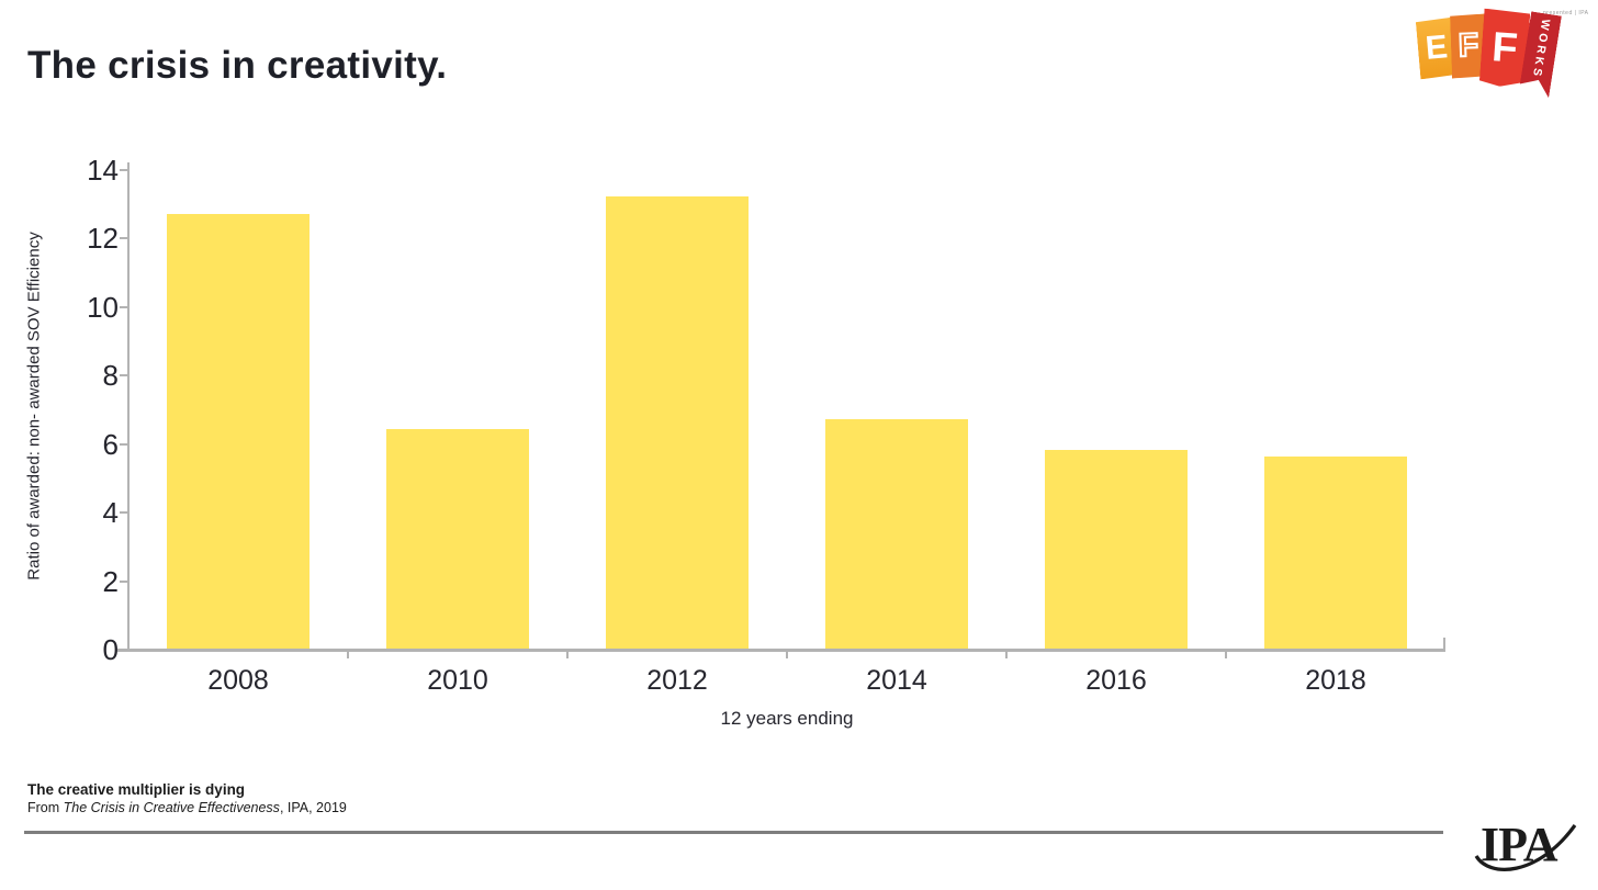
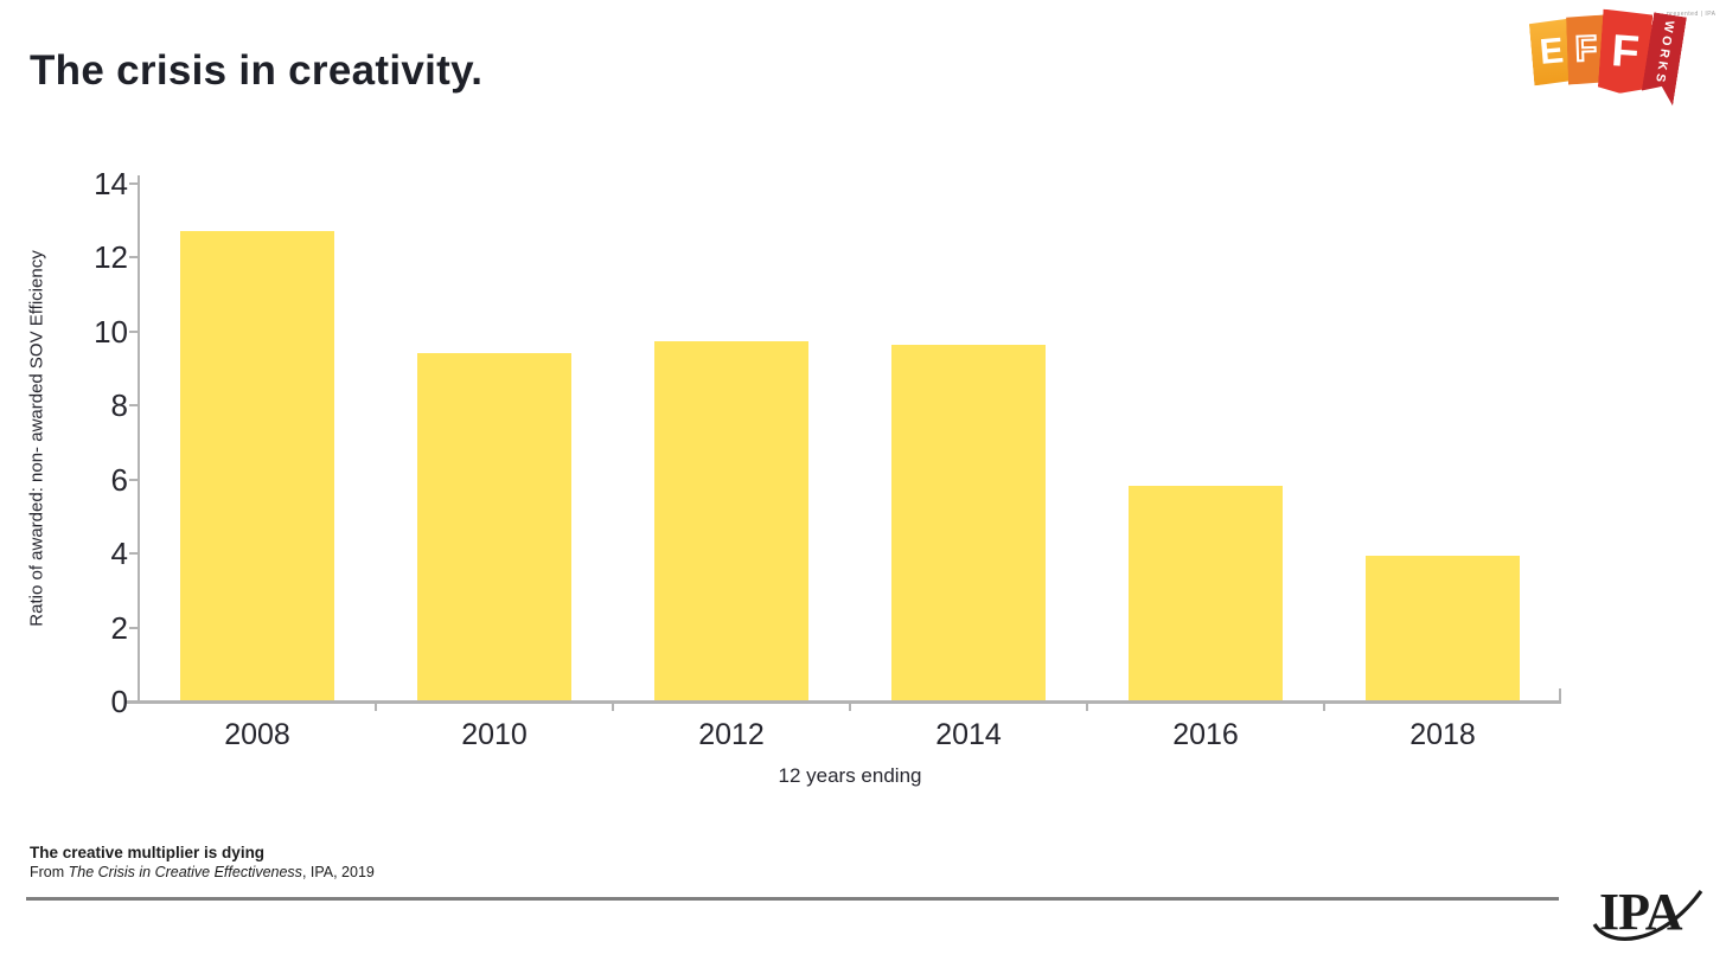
2010: 6.4 -> 9.4
2012: 13.2 -> 9.7
2014: 6.7 -> 9.6
2018: 5.6 -> 3.9
